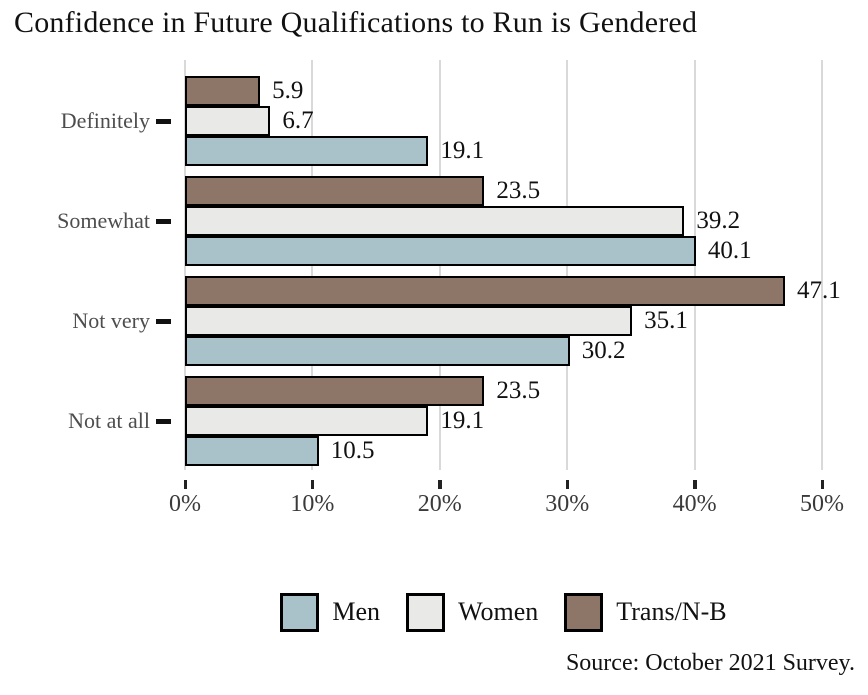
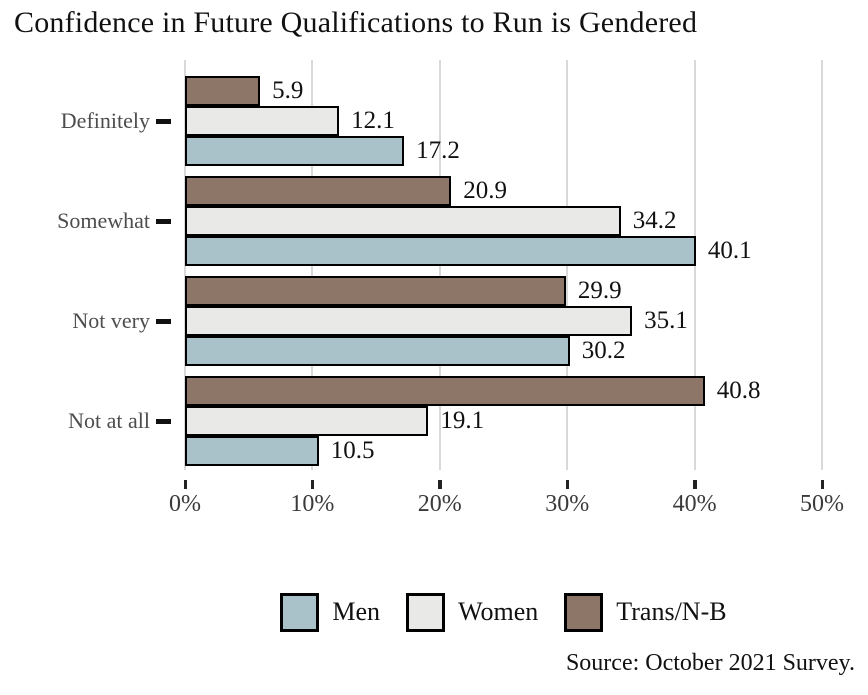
Men/Definitely: 19.1 -> 17.2
Women/Definitely: 6.7 -> 12.1
Women/Somewhat: 39.2 -> 34.2
Trans/N-B/Somewhat: 23.5 -> 20.9
Trans/N-B/Not very: 47.1 -> 29.9
Trans/N-B/Not at all: 23.5 -> 40.8
